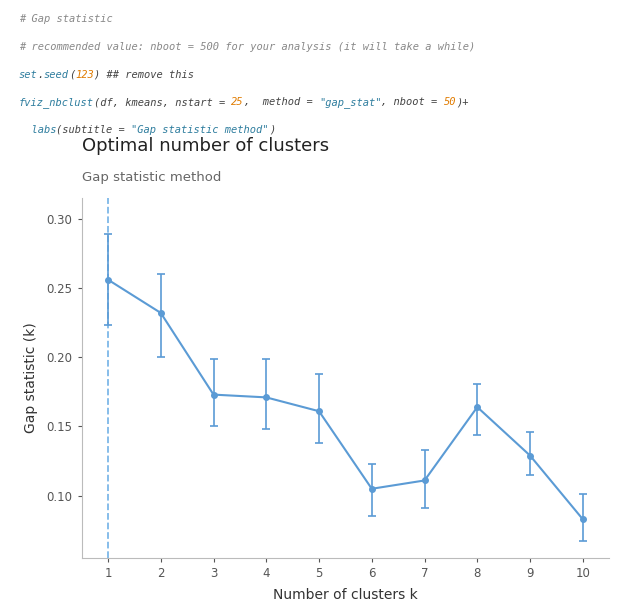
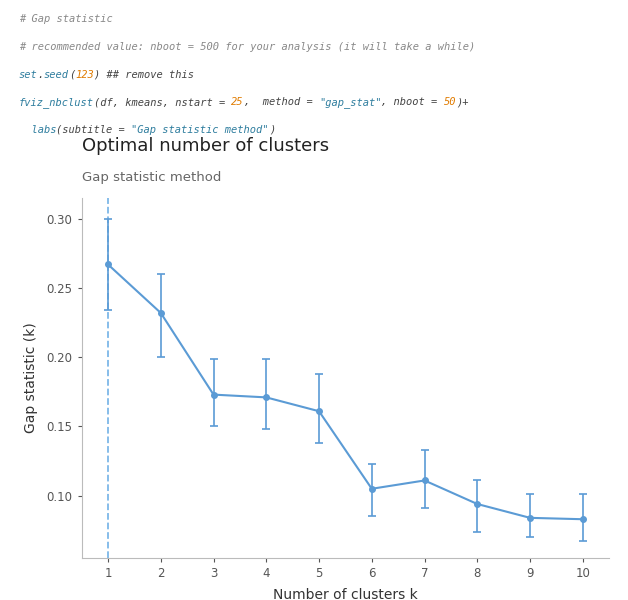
1: 0.256 -> 0.267
8: 0.164 -> 0.094
9: 0.129 -> 0.084
